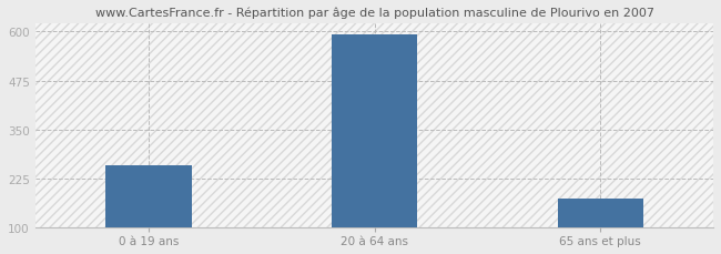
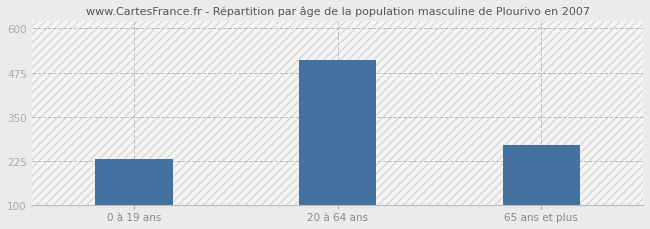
0 à 19 ans: 258 -> 230
20 à 64 ans: 592 -> 510
65 ans et plus: 175 -> 270
